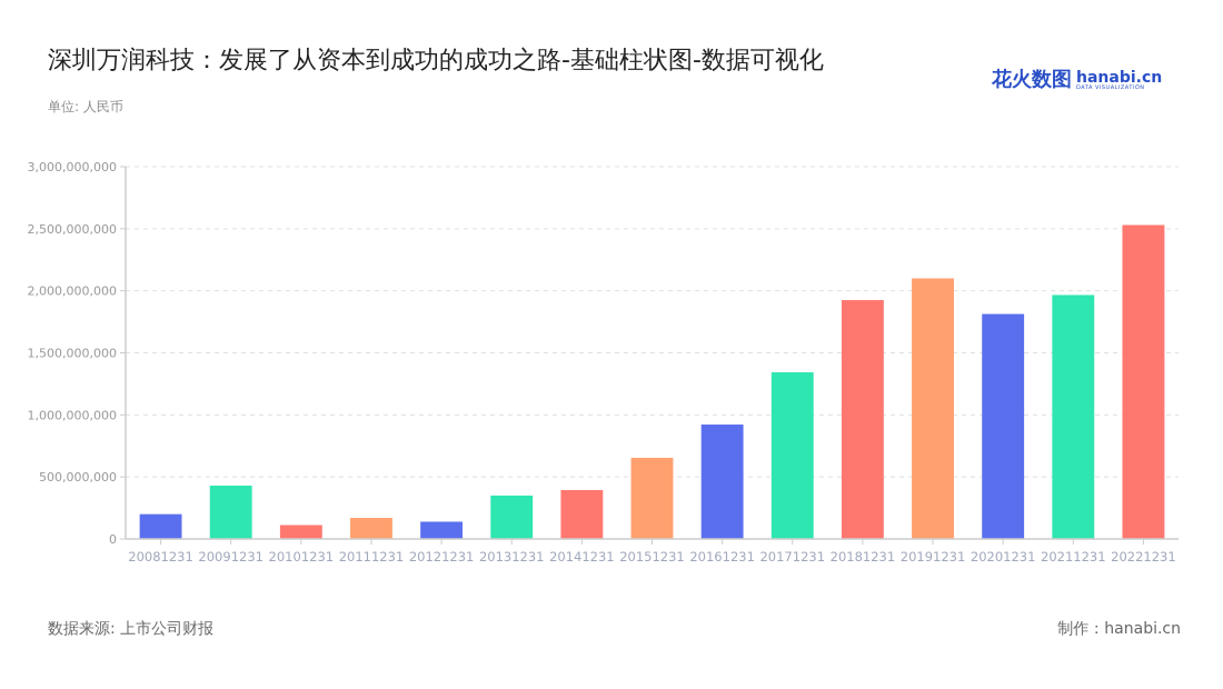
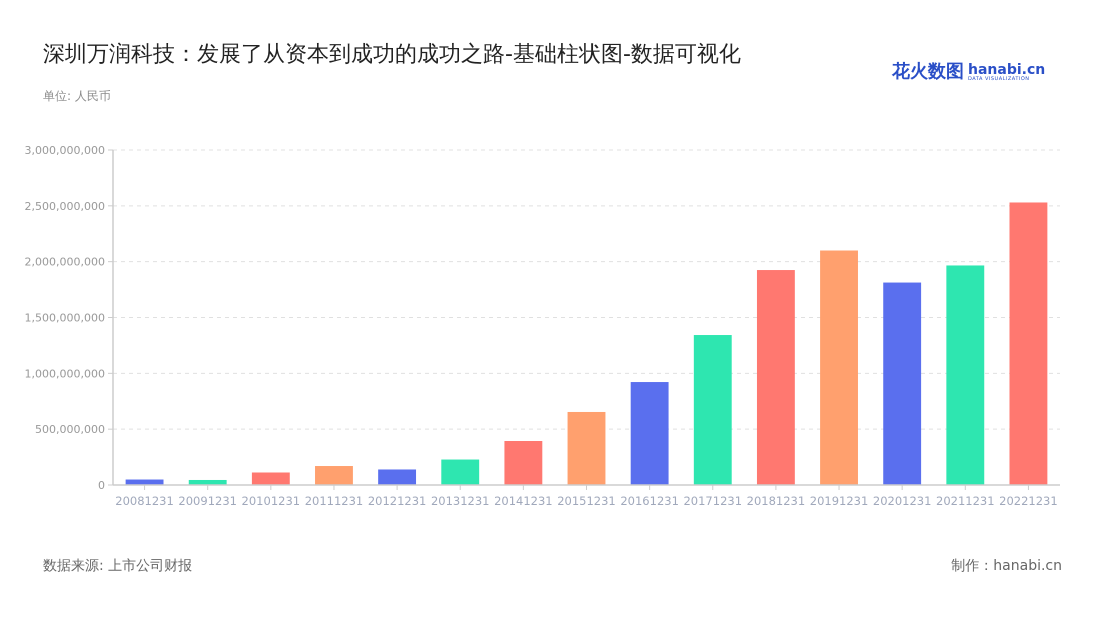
20081231: 200000000 -> 50000000
20091231: 430000000 -> 40000000
20131231: 350000000 -> 230000000
